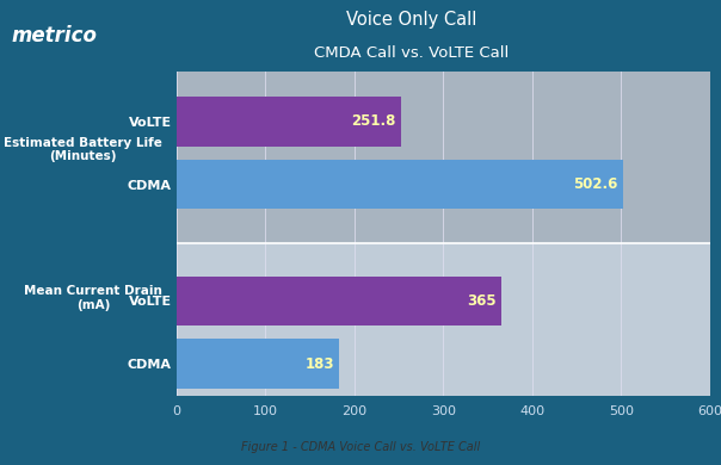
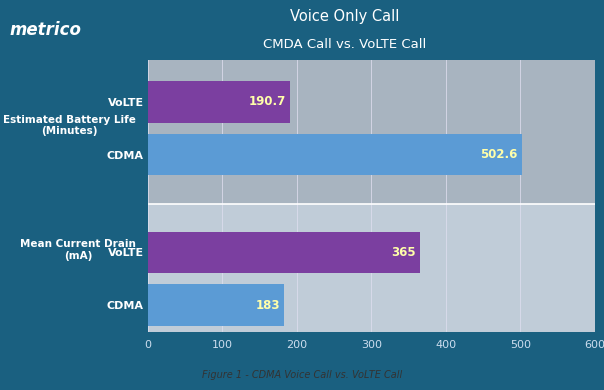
VoLTE: 251.8 -> 190.7
